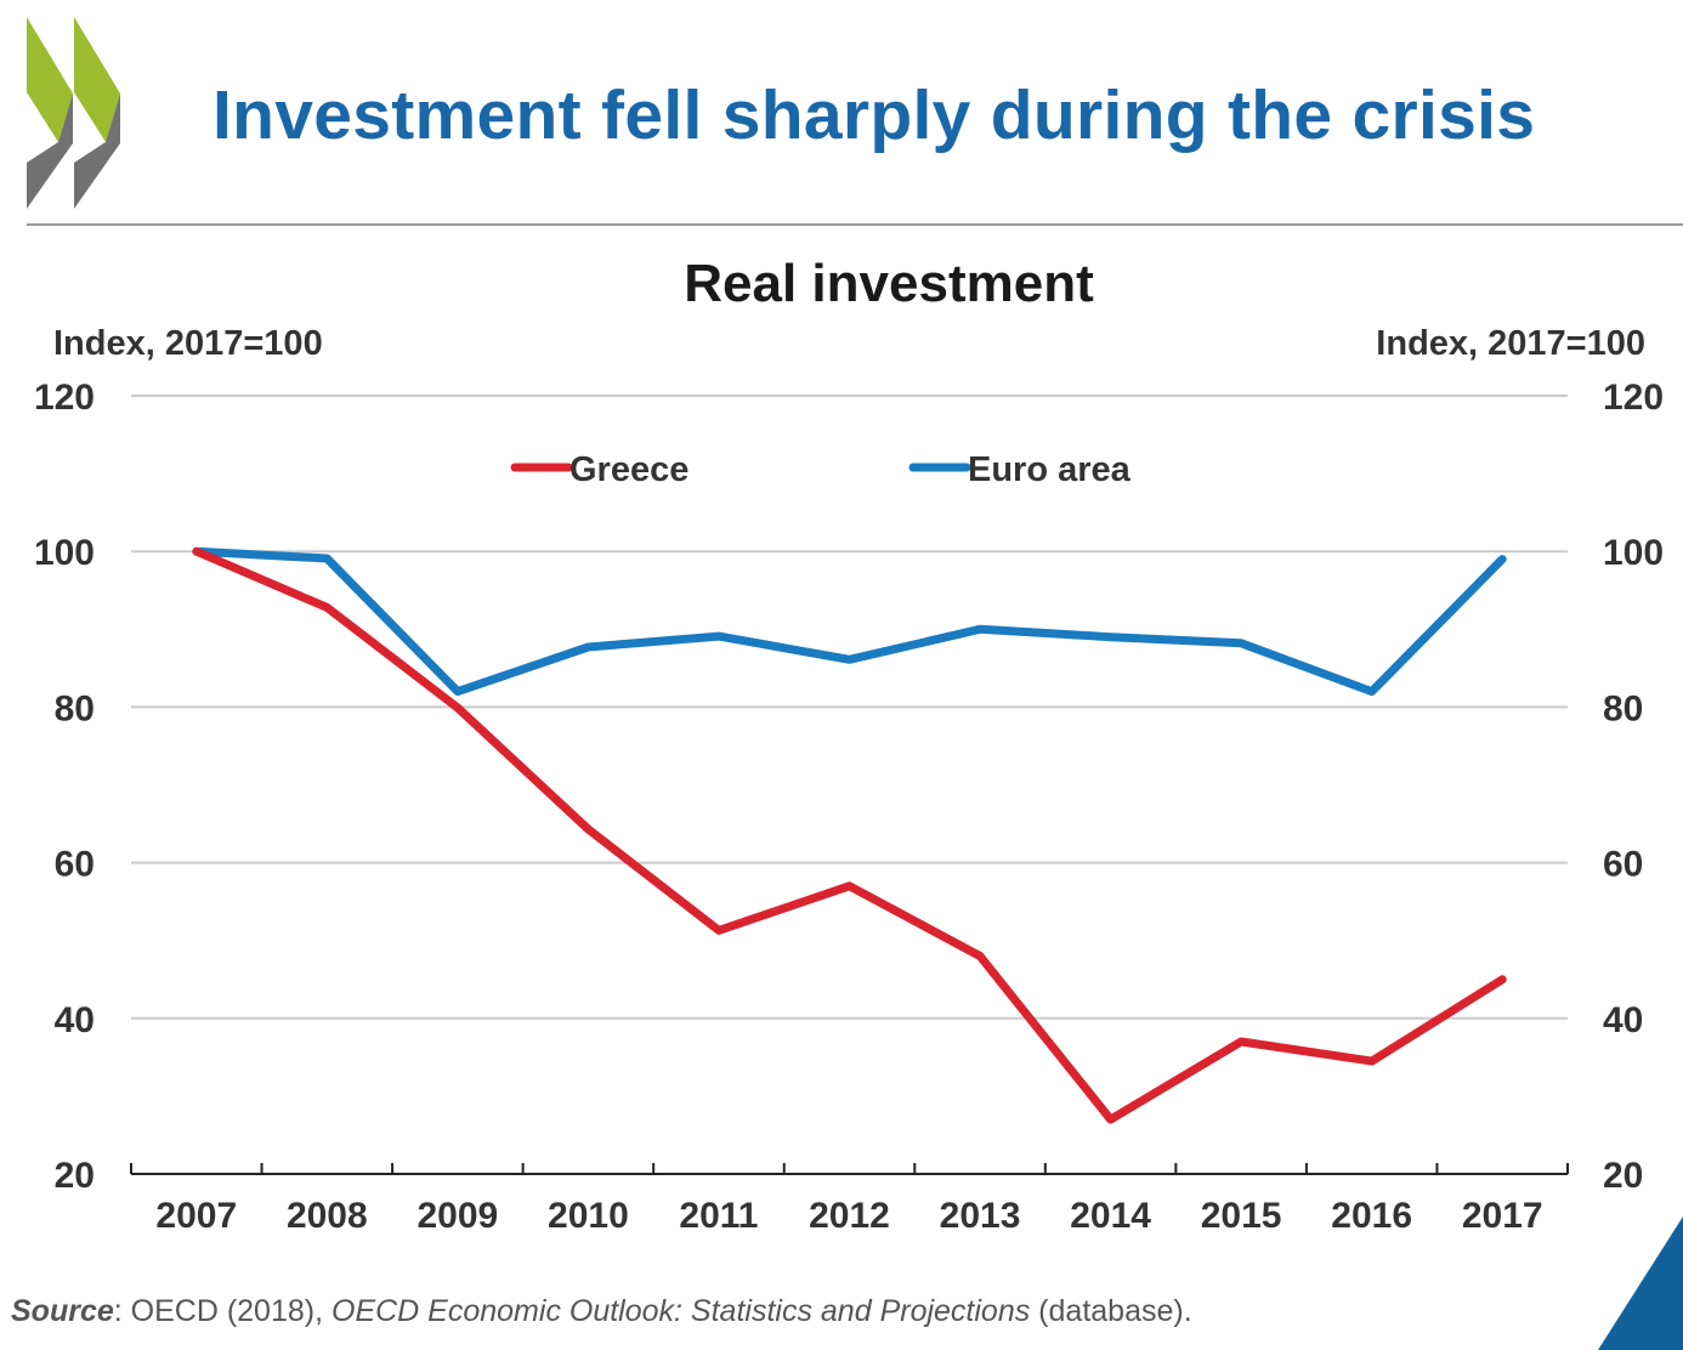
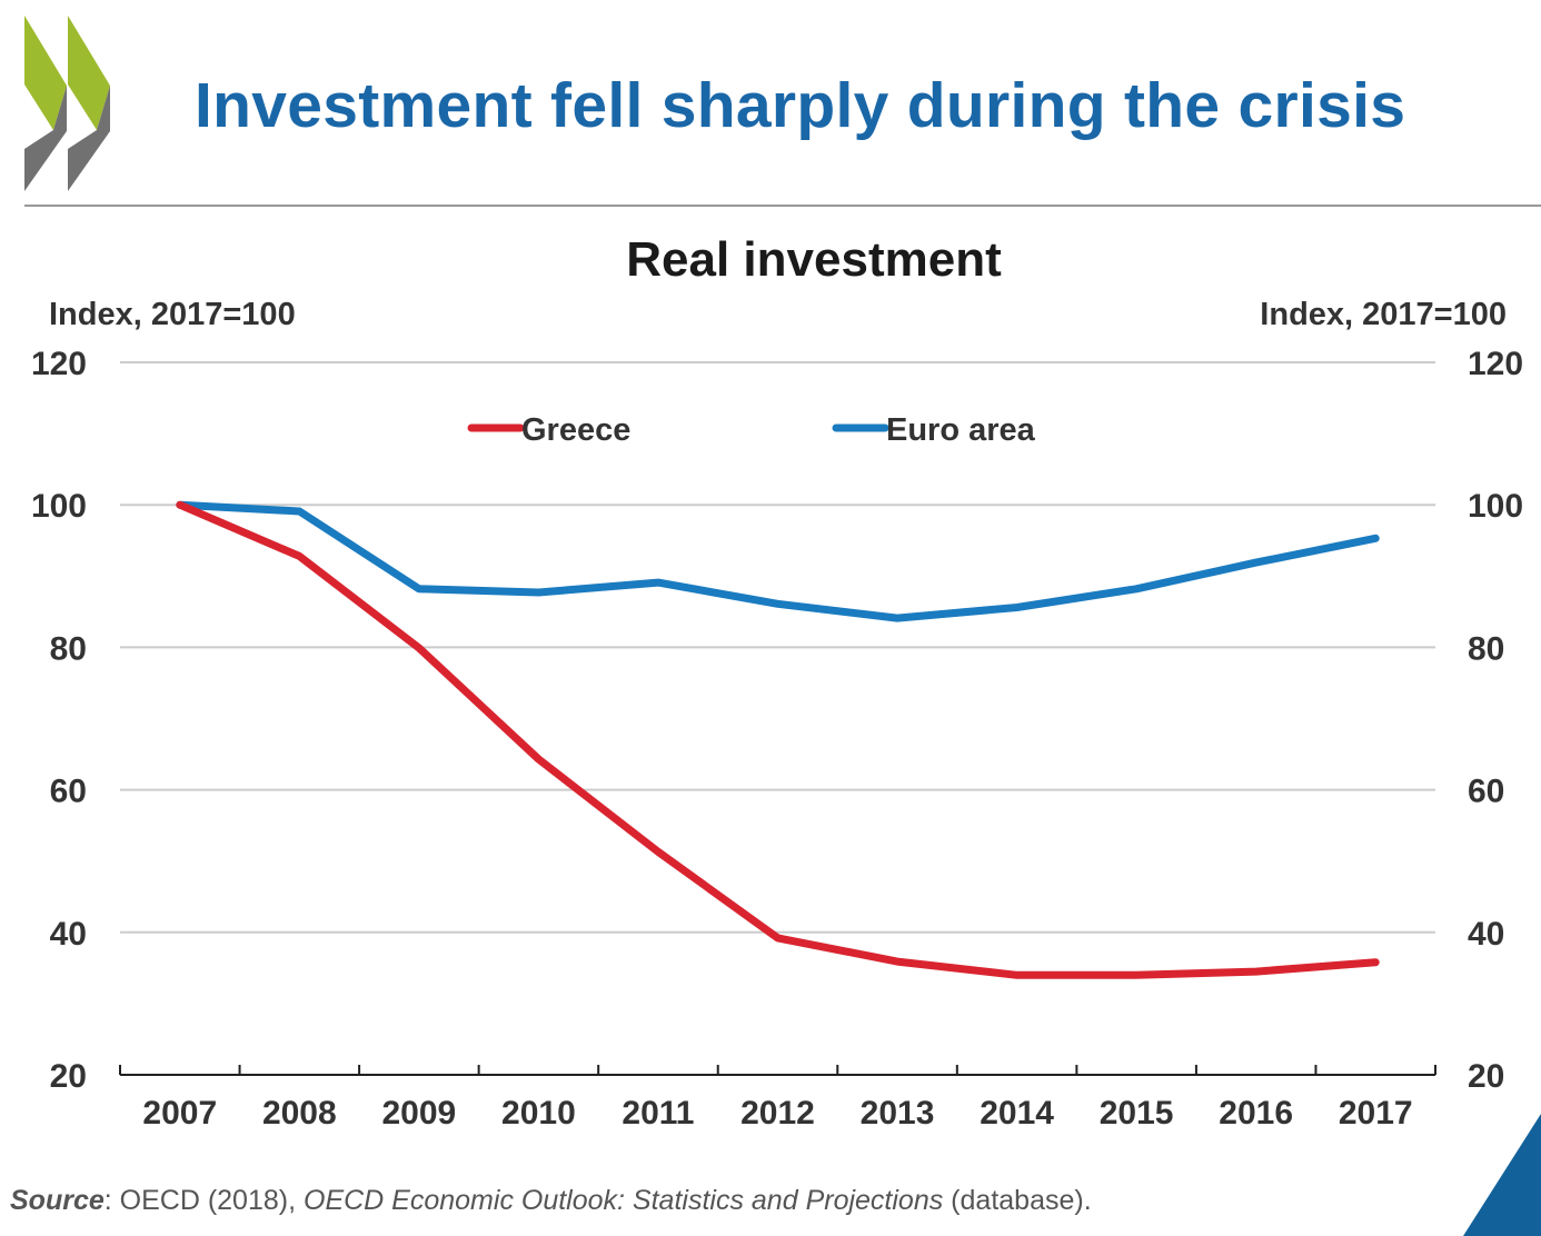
Euro area/2009: 82 -> 88
Greece/2012: 57 -> 39
Greece/2013: 48 -> 36
Euro area/2013: 90 -> 84
Greece/2014: 27 -> 34
Euro area/2014: 89 -> 86
Greece/2015: 37 -> 34
Euro area/2016: 82 -> 92
Greece/2017: 45 -> 36
Euro area/2017: 99 -> 95
